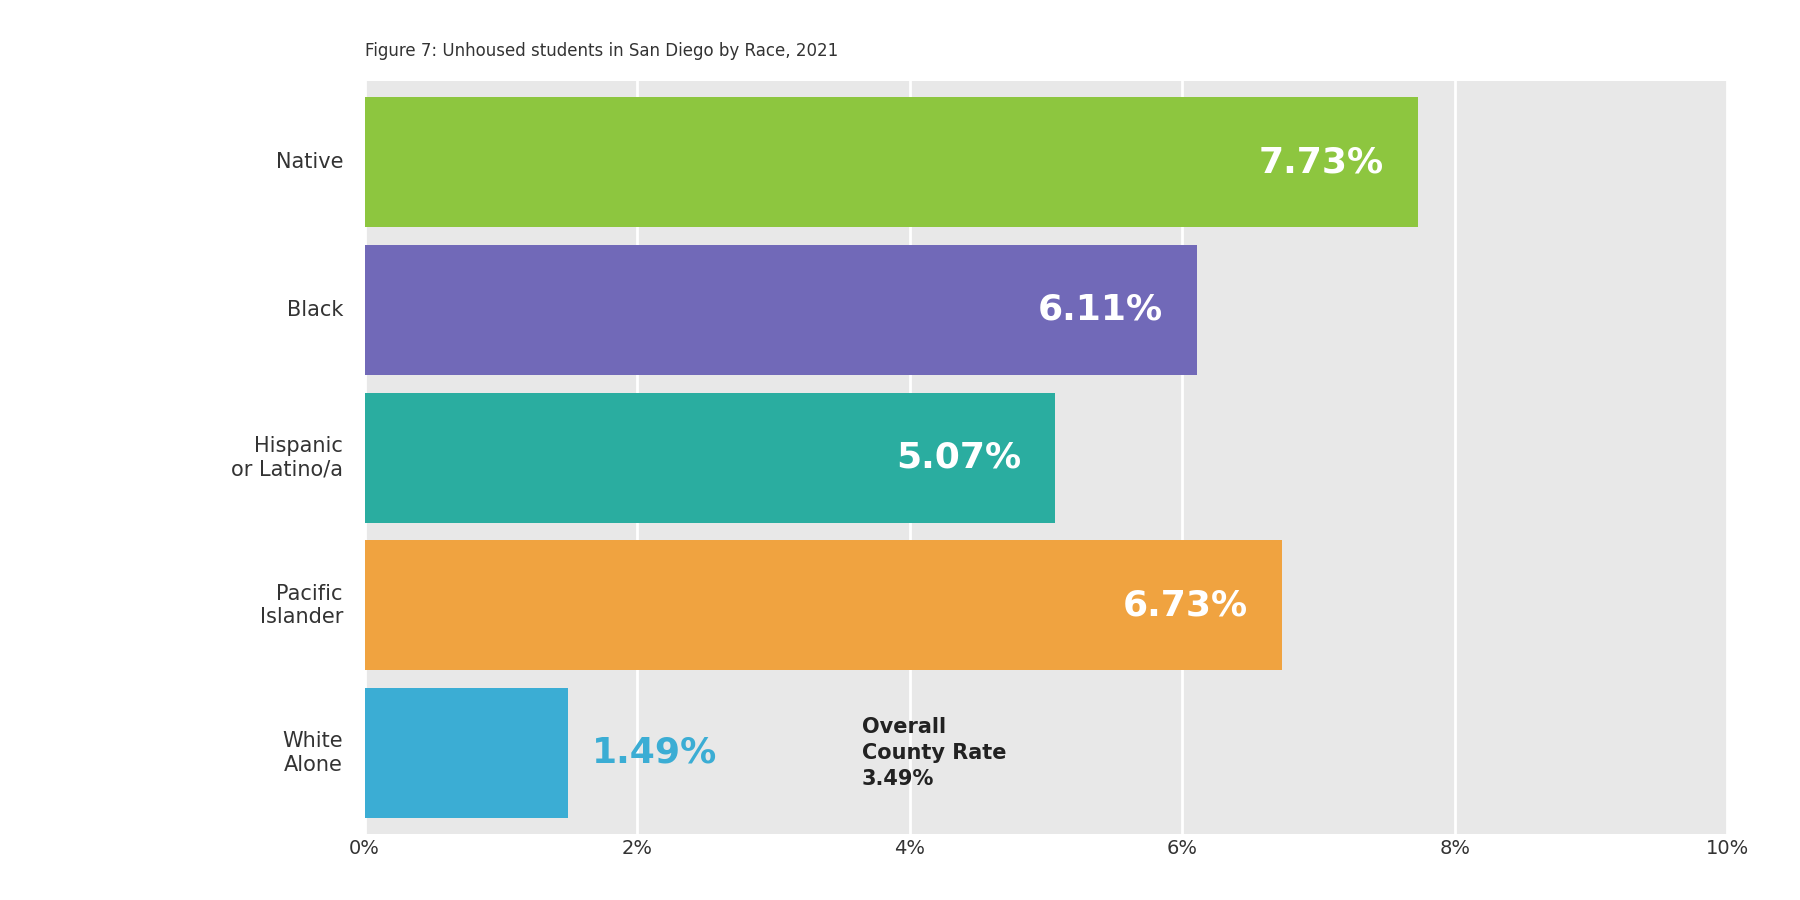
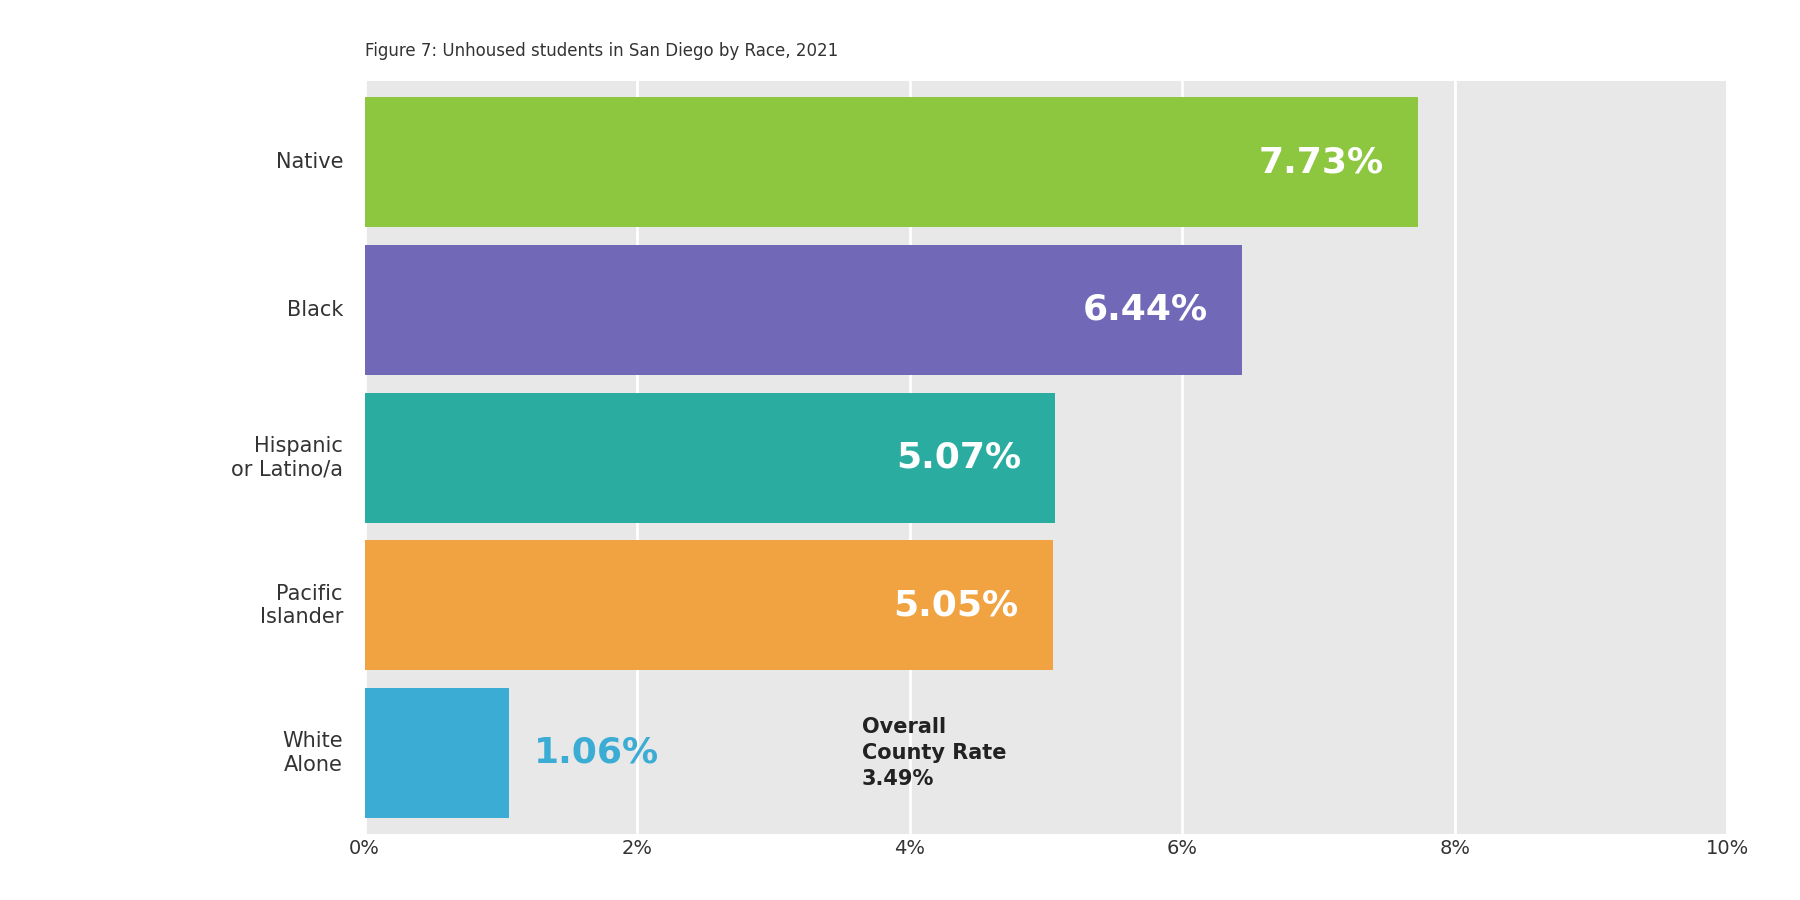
Black: 6.11% -> 6.44%
Pacific Islander: 6.73% -> 5.05%
White Alone: 1.49% -> 1.06%
